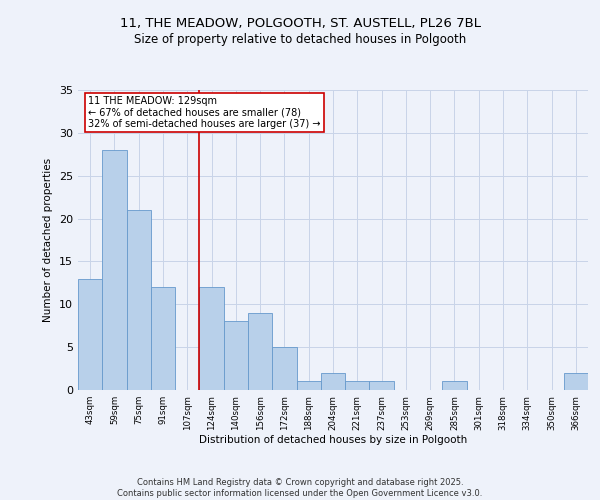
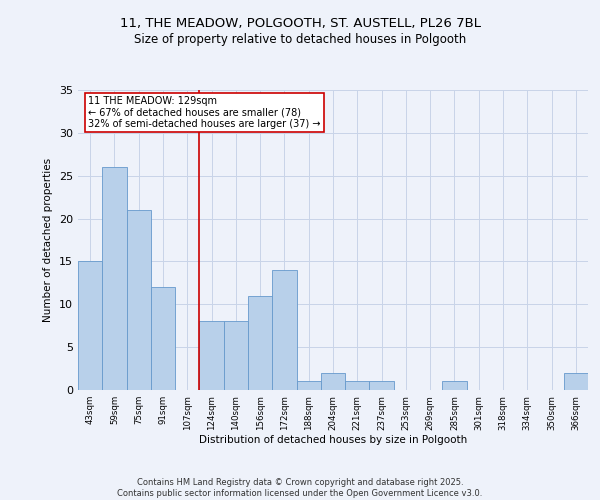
43sqm: 13 -> 15
59sqm: 28 -> 26
124sqm: 12 -> 8
156sqm: 9 -> 11
172sqm: 5 -> 14
